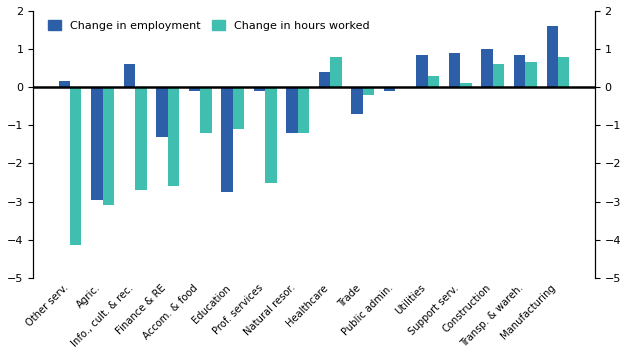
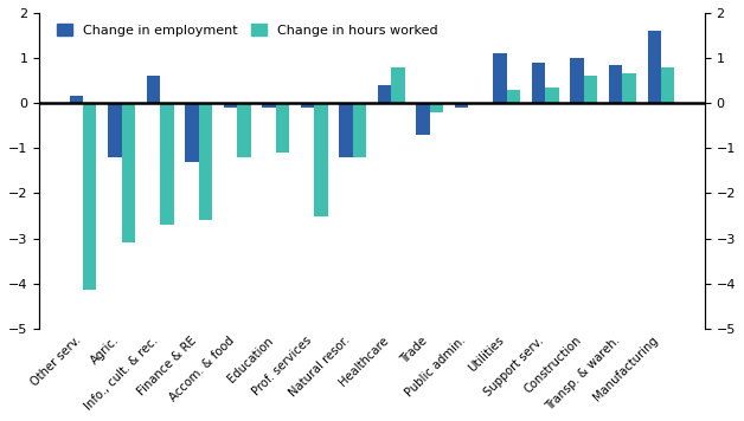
Change in employment/Agric.: -2.95 -> -1.20
Change in employment/Education: -2.75 -> -0.10
Change in employment/Utilities: 0.85 -> 1.10
Change in hours worked/Support serv.: 0.10 -> 0.35
